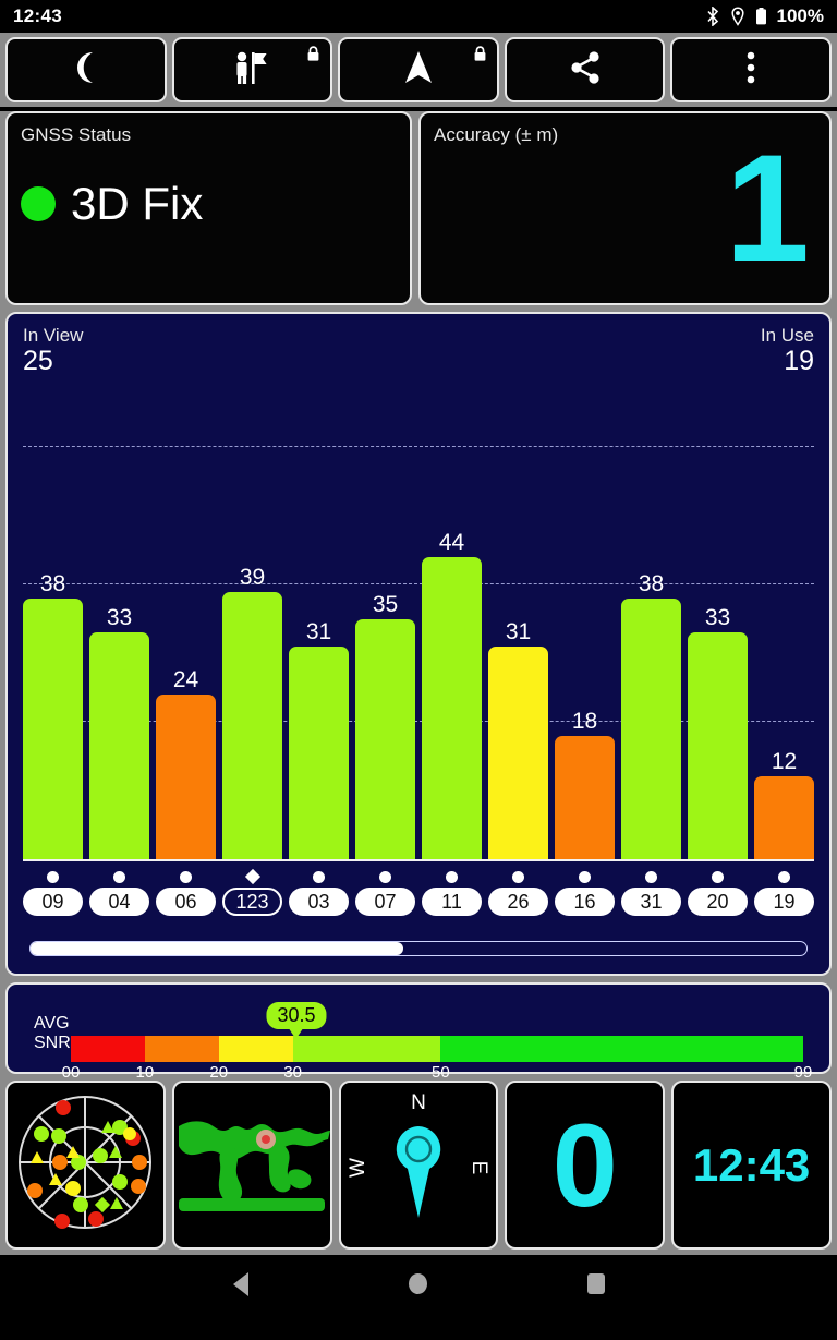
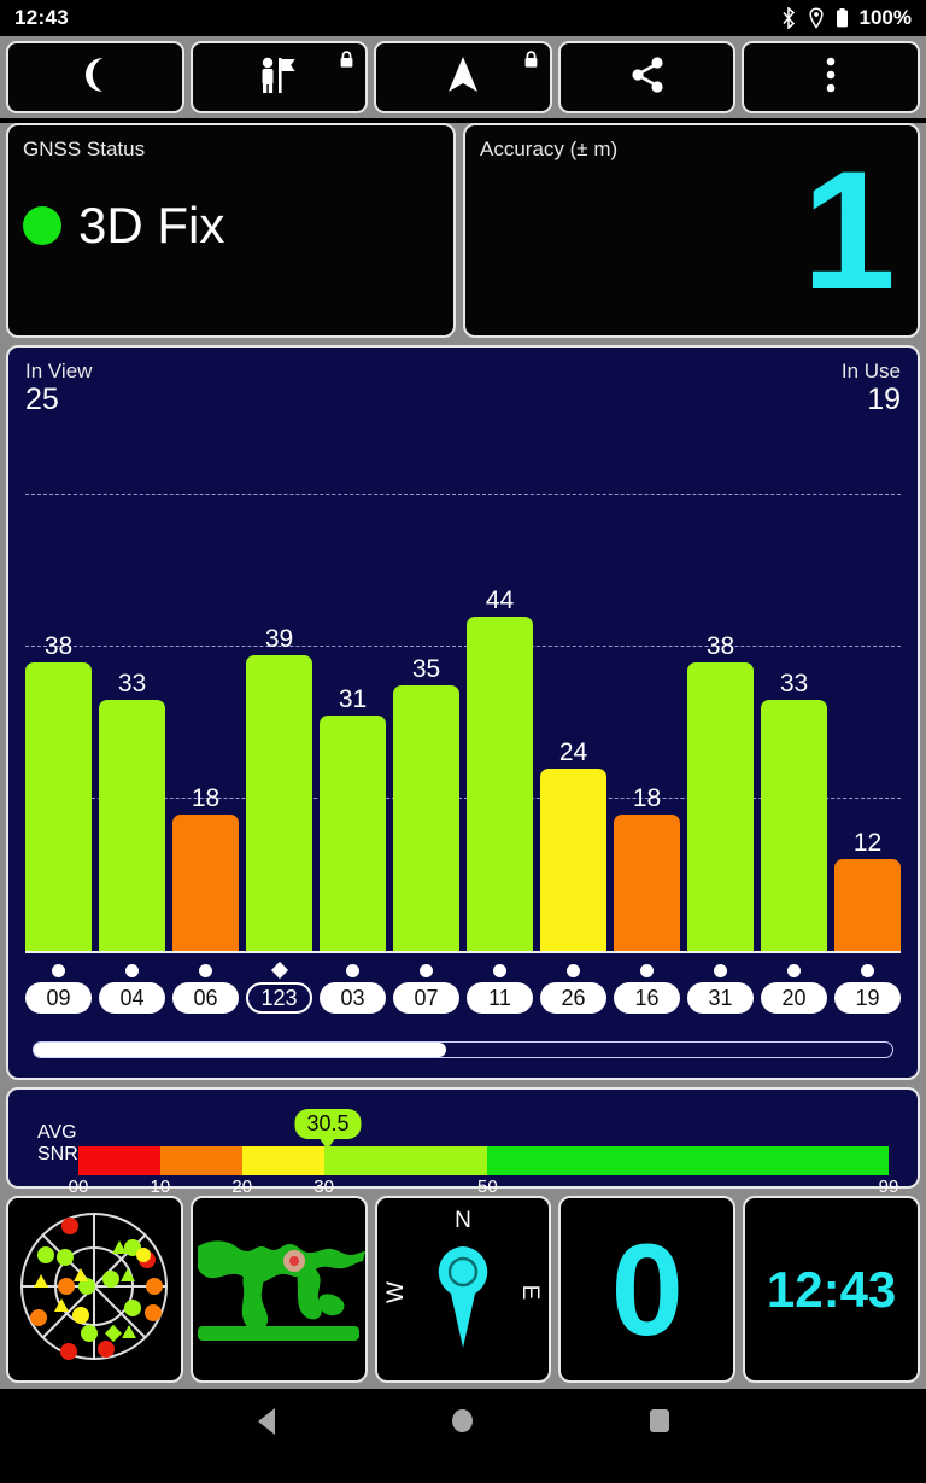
06: 24 -> 18
26: 31 -> 24
